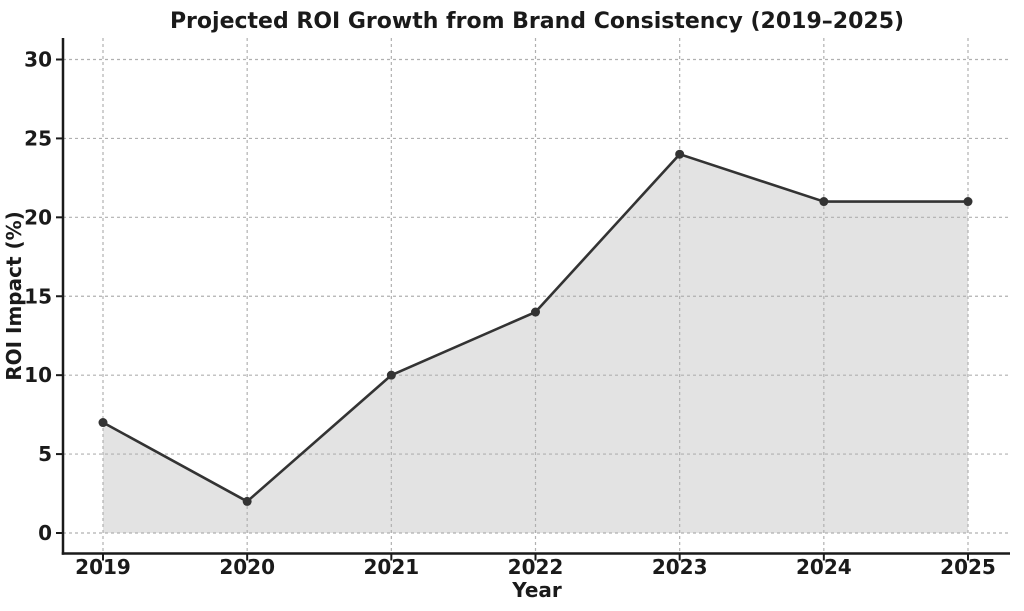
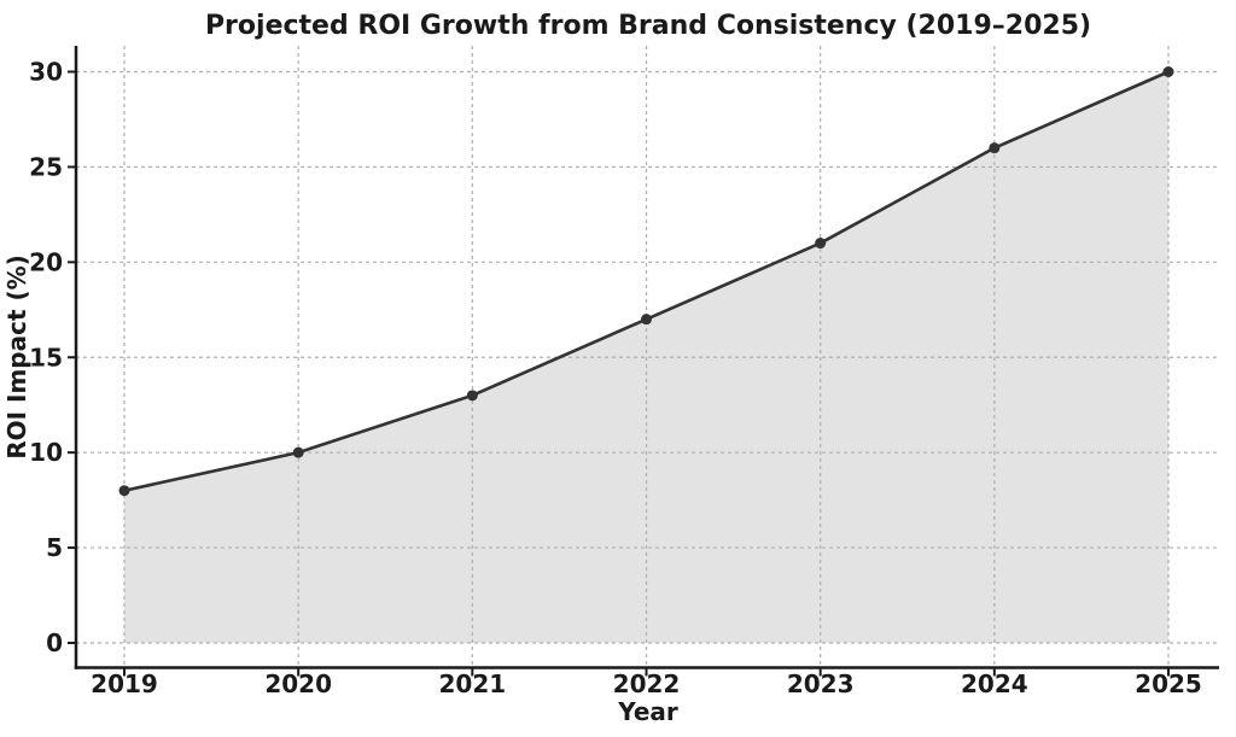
2019: 7 -> 8
2020: 2 -> 10
2021: 10 -> 13
2022: 14 -> 17
2023: 24 -> 21
2024: 21 -> 26
2025: 21 -> 30
